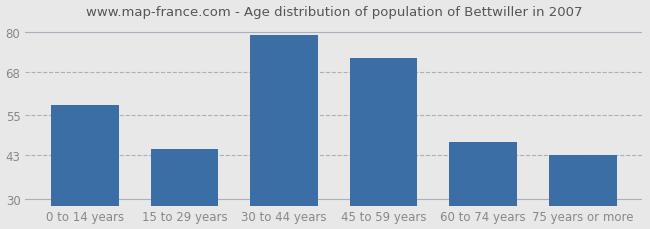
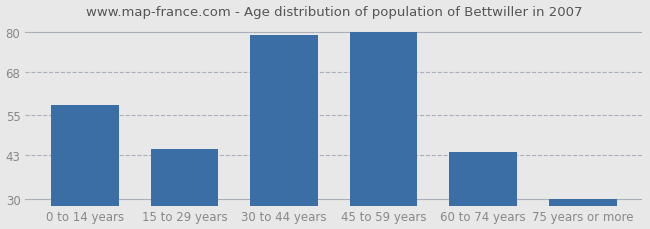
45 to 59 years: 72 -> 80
60 to 74 years: 47 -> 44
75 years or more: 43 -> 30
